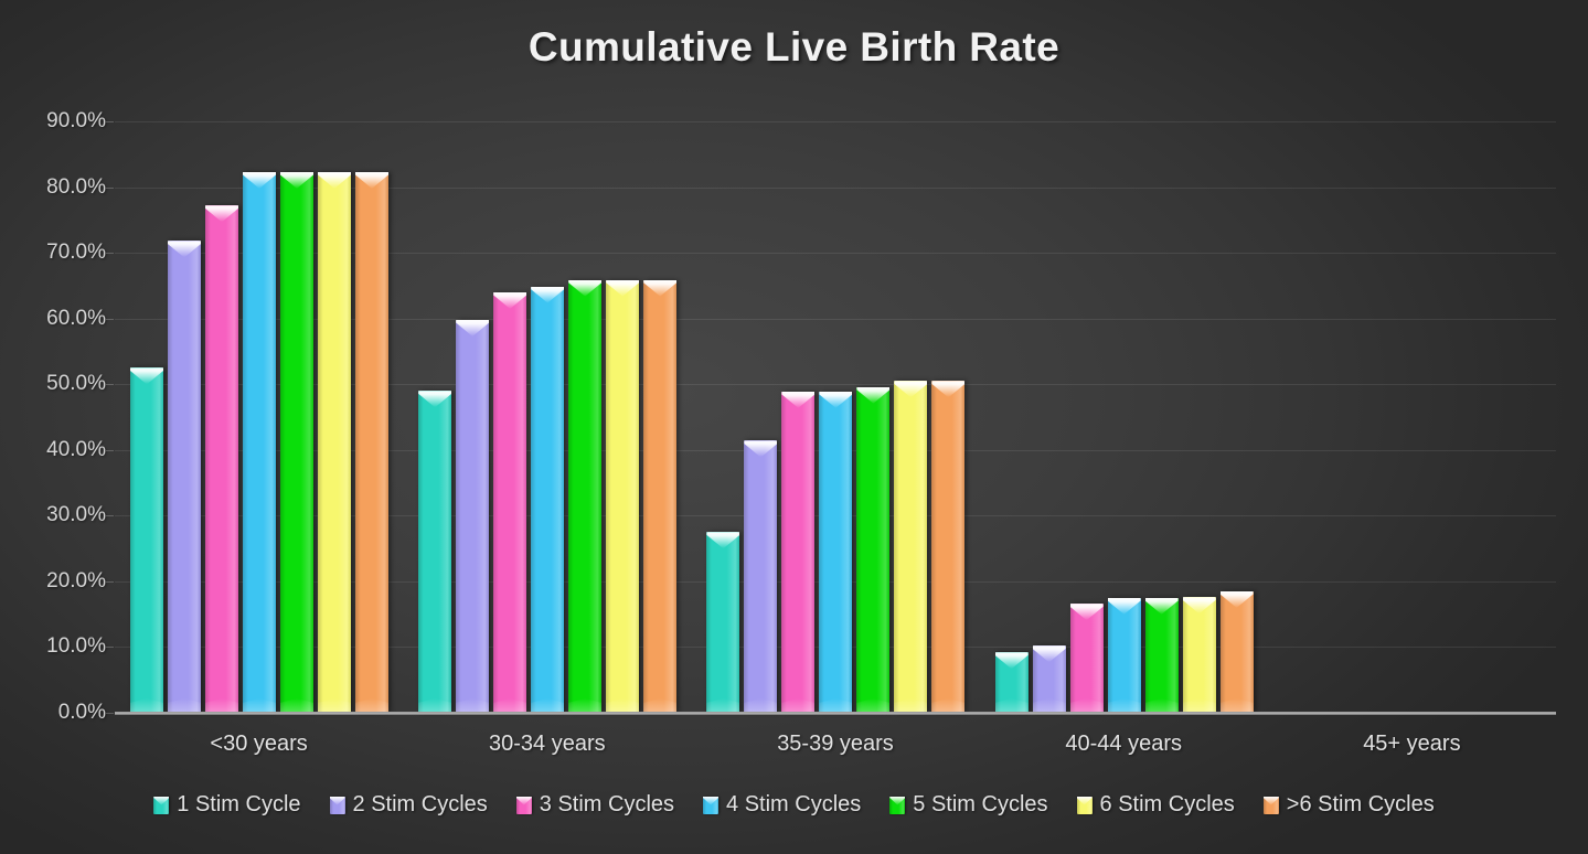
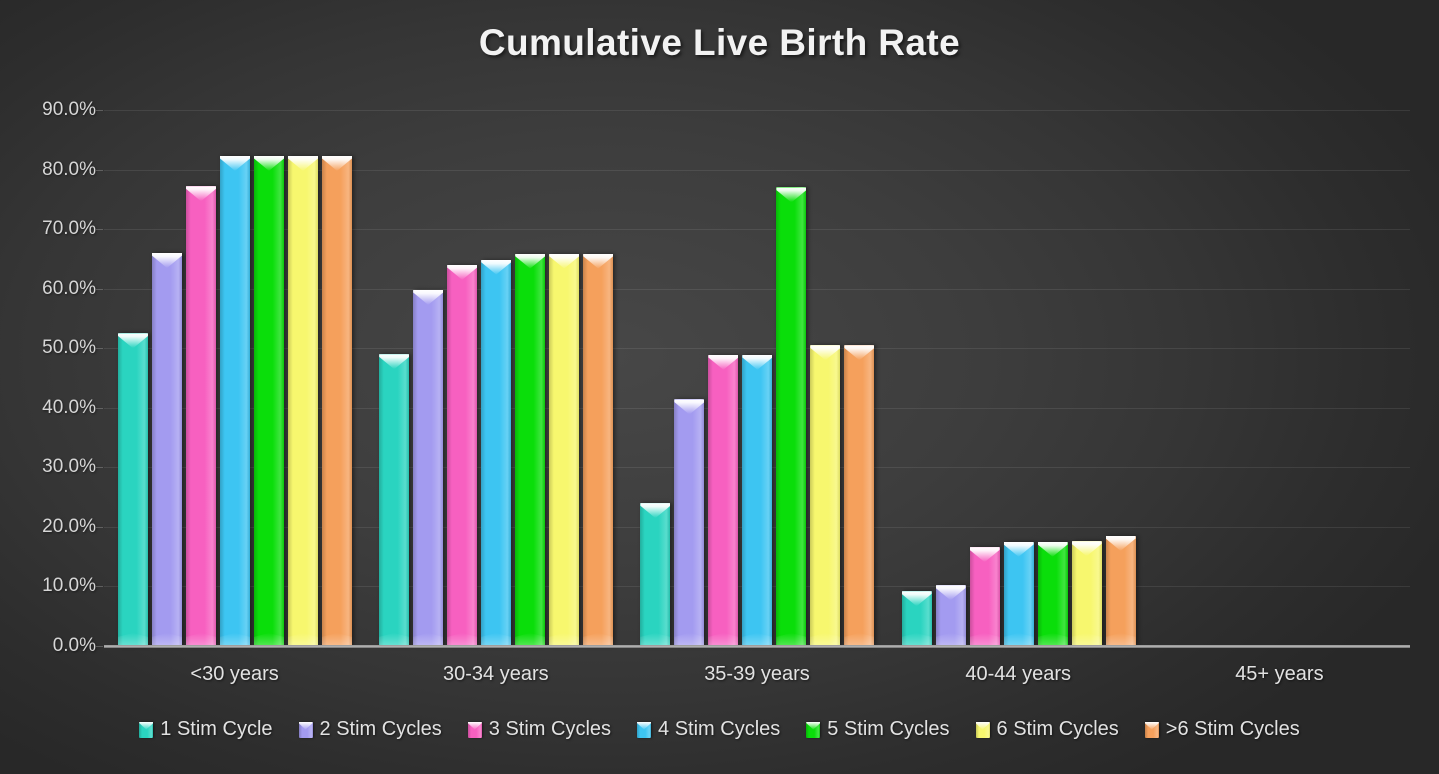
2 Stim Cycles/<30 years: 72% -> 66%
1 Stim Cycle/35-39 years: 28% -> 24%
5 Stim Cycles/35-39 years: 50% -> 77%
